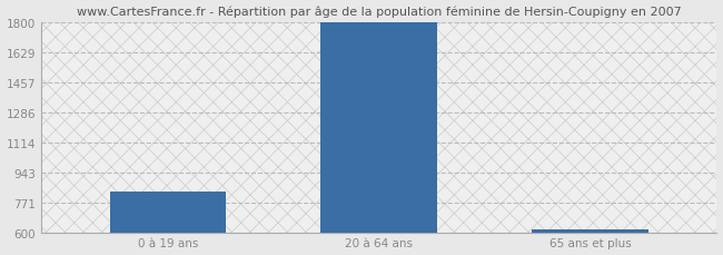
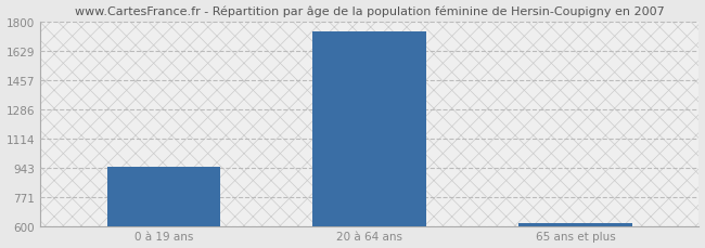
0 à 19 ans: 830 -> 950
20 à 64 ans: 1800 -> 1740
